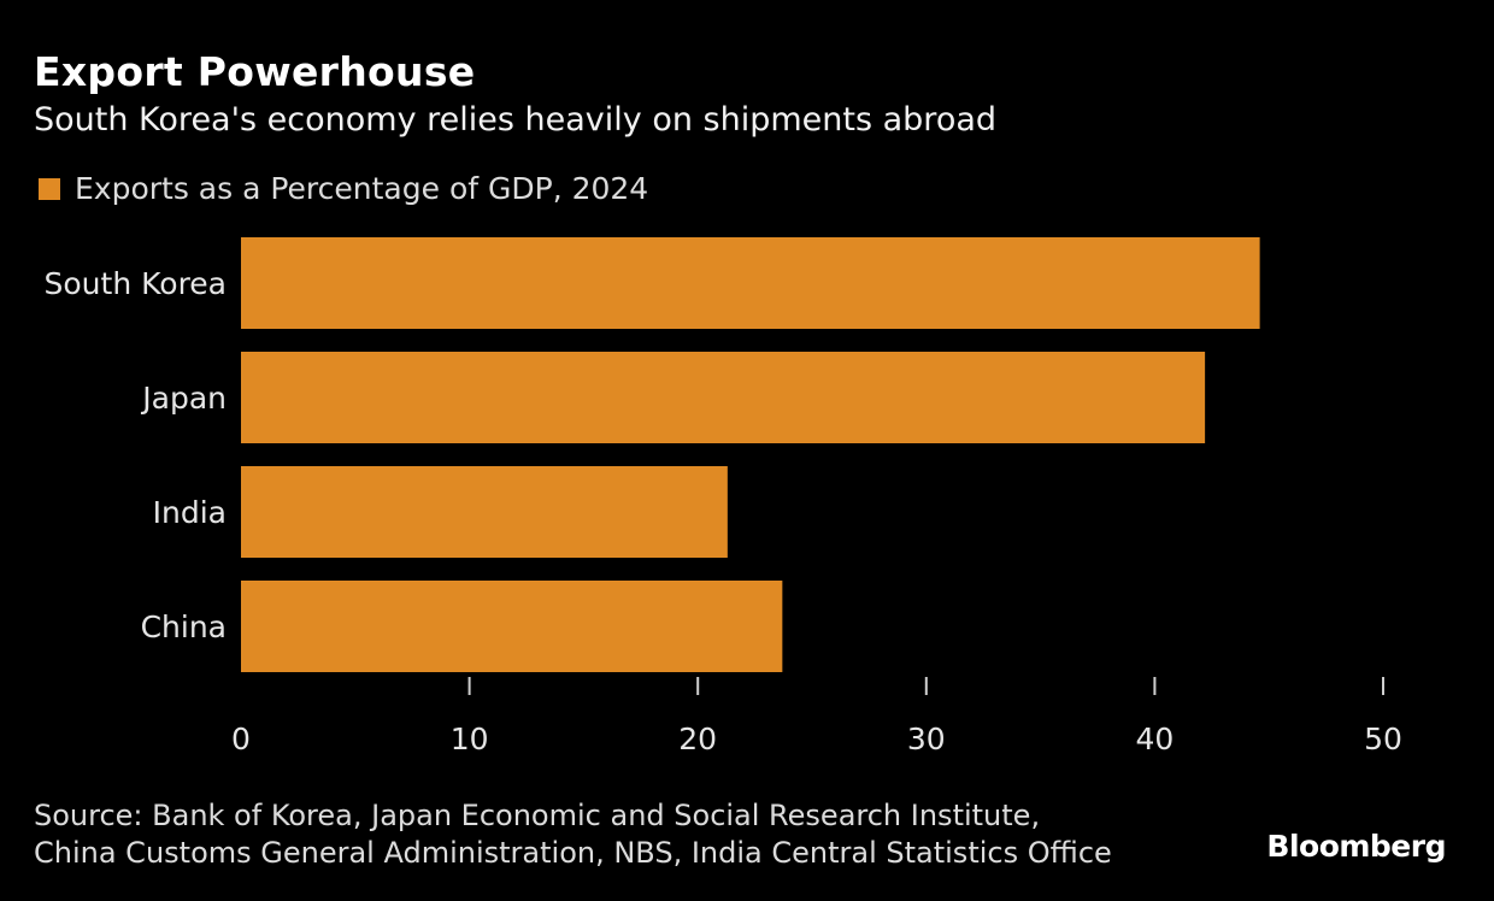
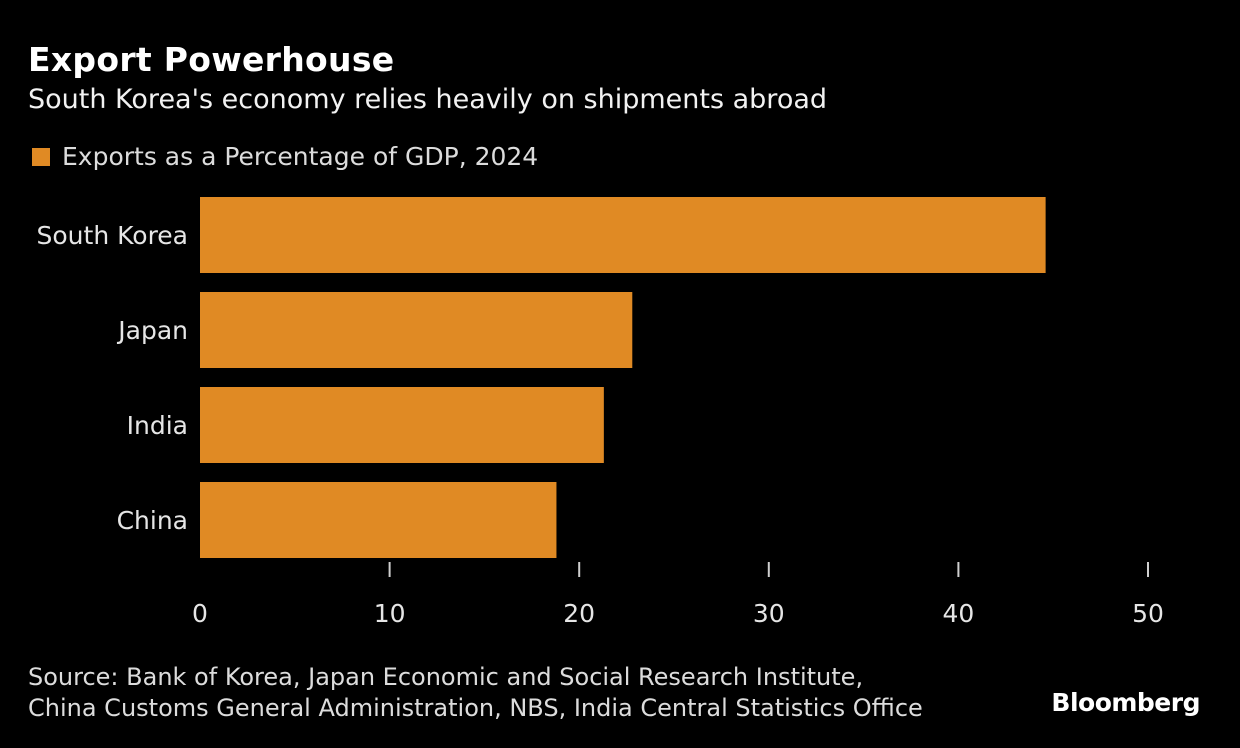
Japan: 42.2 -> 22.8
China: 23.7 -> 18.8
